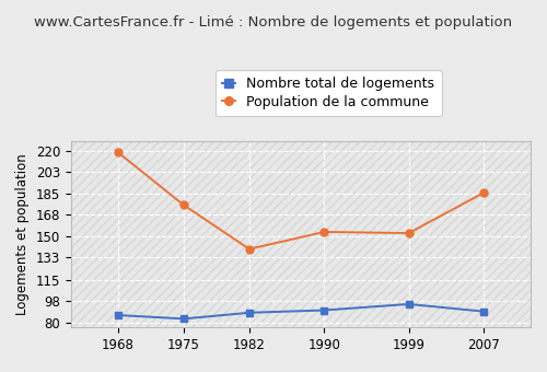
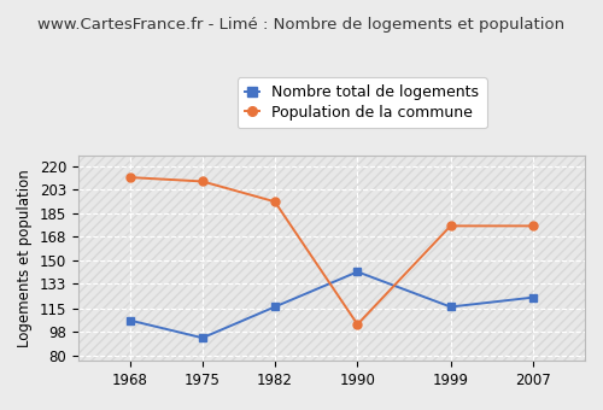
Nombre total de logements/1968: 86 -> 106
Population de la commune/1968: 219 -> 212
Nombre total de logements/1975: 83 -> 93
Population de la commune/1975: 176 -> 209
Nombre total de logements/1982: 88 -> 116
Population de la commune/1982: 140 -> 194
Nombre total de logements/1990: 90 -> 142
Population de la commune/1990: 154 -> 103
Nombre total de logements/1999: 95 -> 116
Population de la commune/1999: 153 -> 176
Nombre total de logements/2007: 89 -> 123
Population de la commune/2007: 186 -> 176
